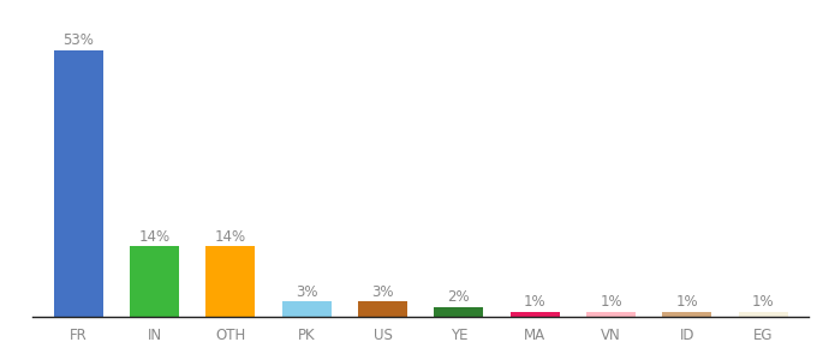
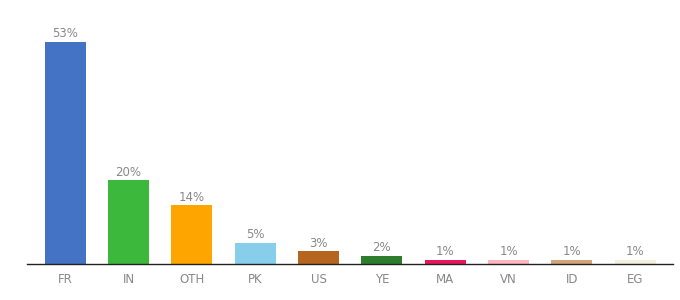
IN: 14% -> 20%
PK: 3% -> 5%
